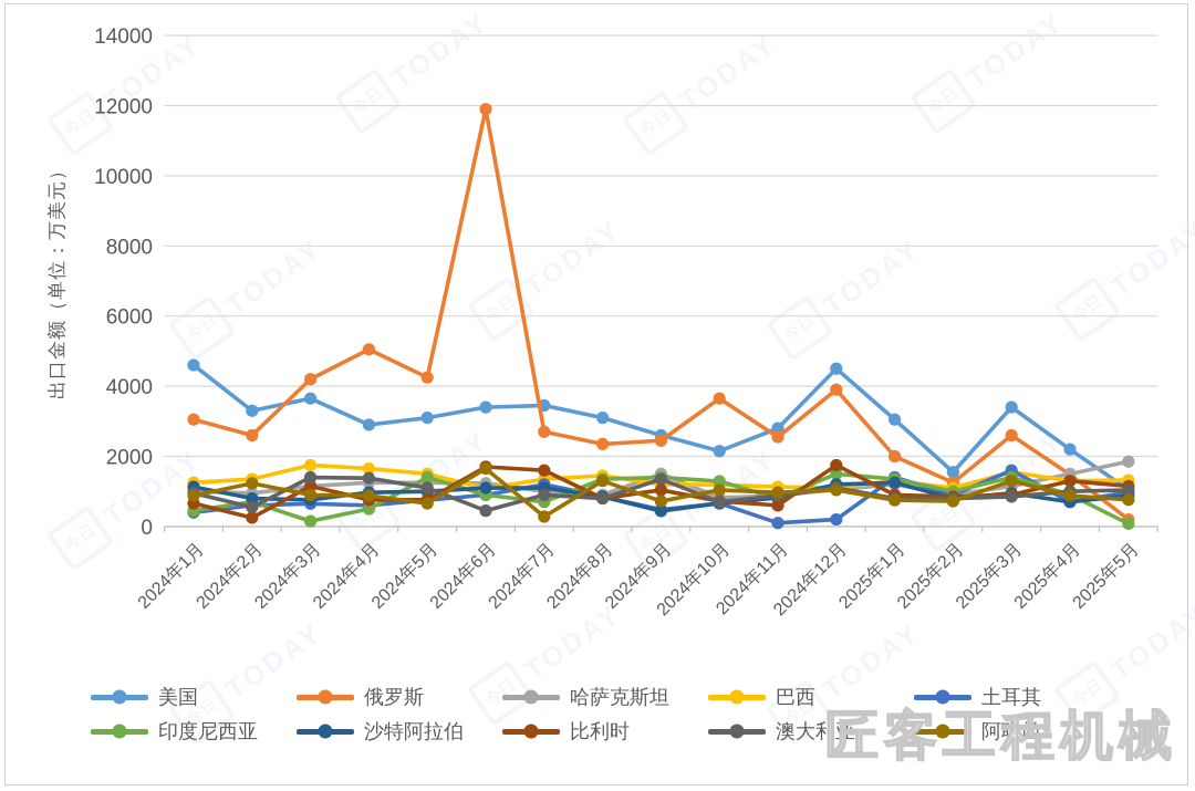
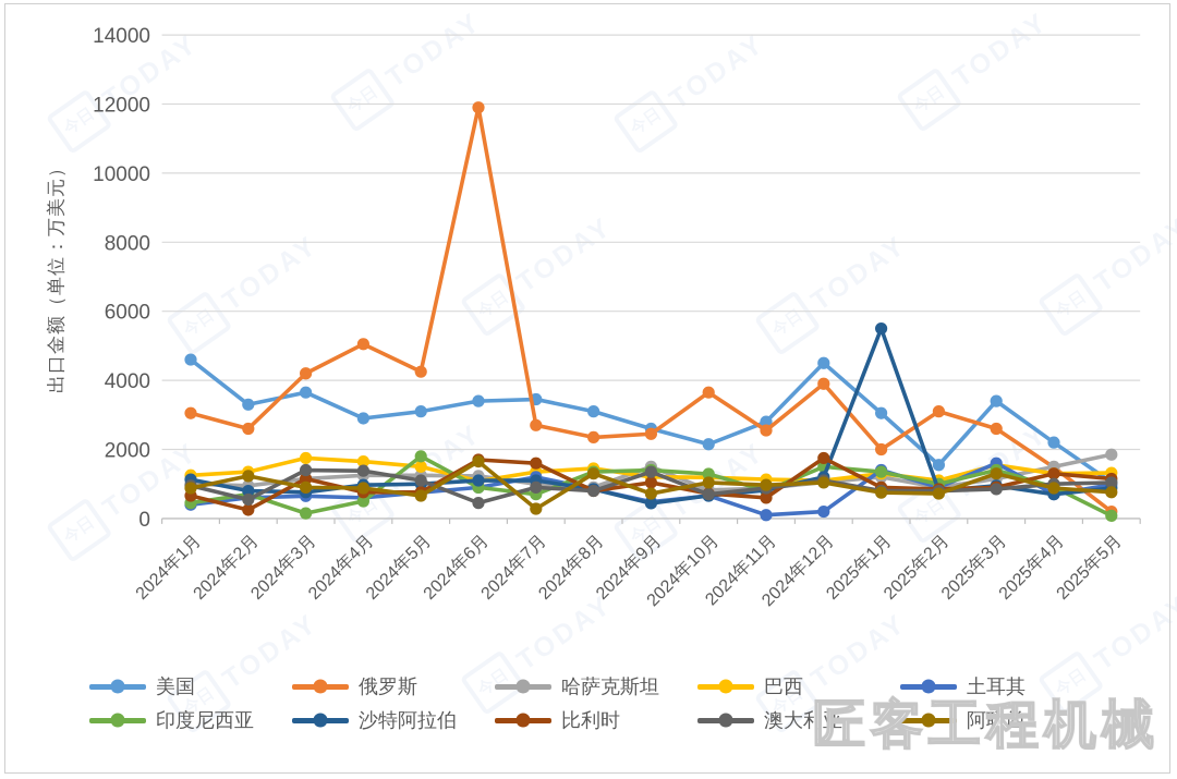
印度尼西亚/2024年5月: 1400 -> 1800
沙特阿拉伯/2025年1月: 1200 -> 5500
俄罗斯/2025年2月: 1200 -> 3100
